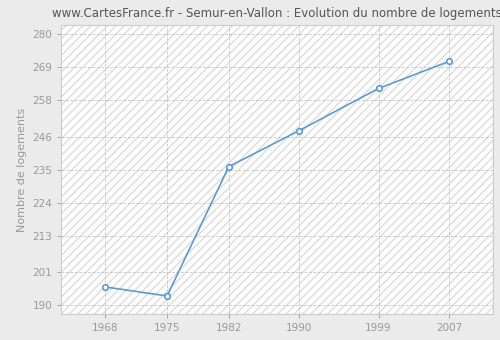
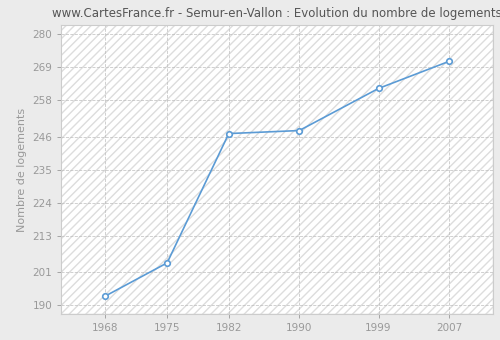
1968: 196 -> 193
1975: 193 -> 204
1982: 236 -> 247
